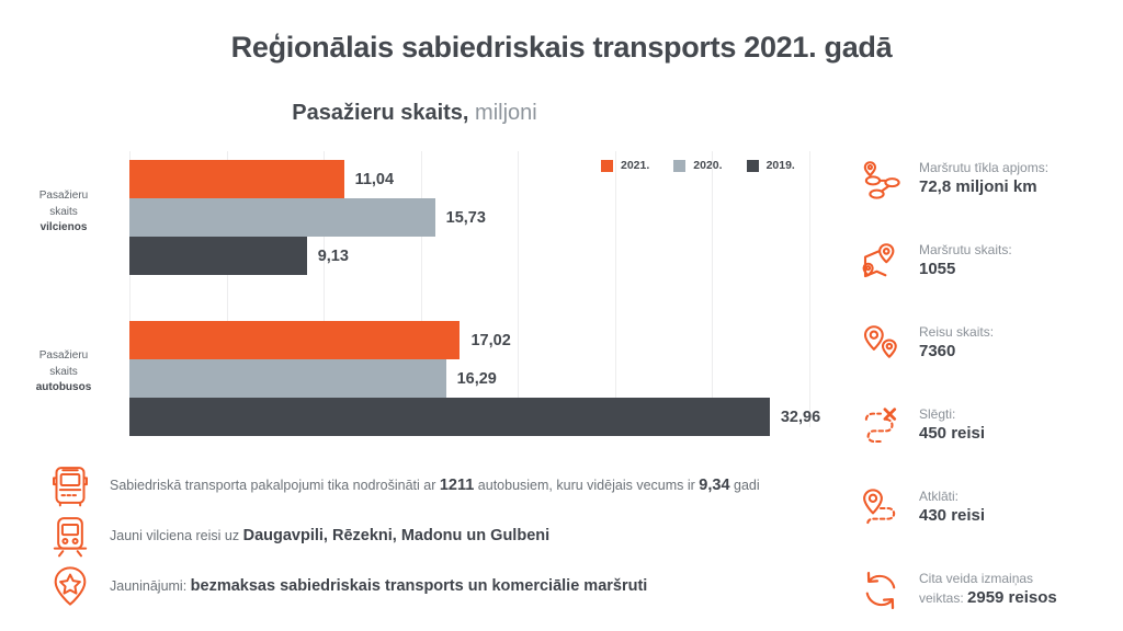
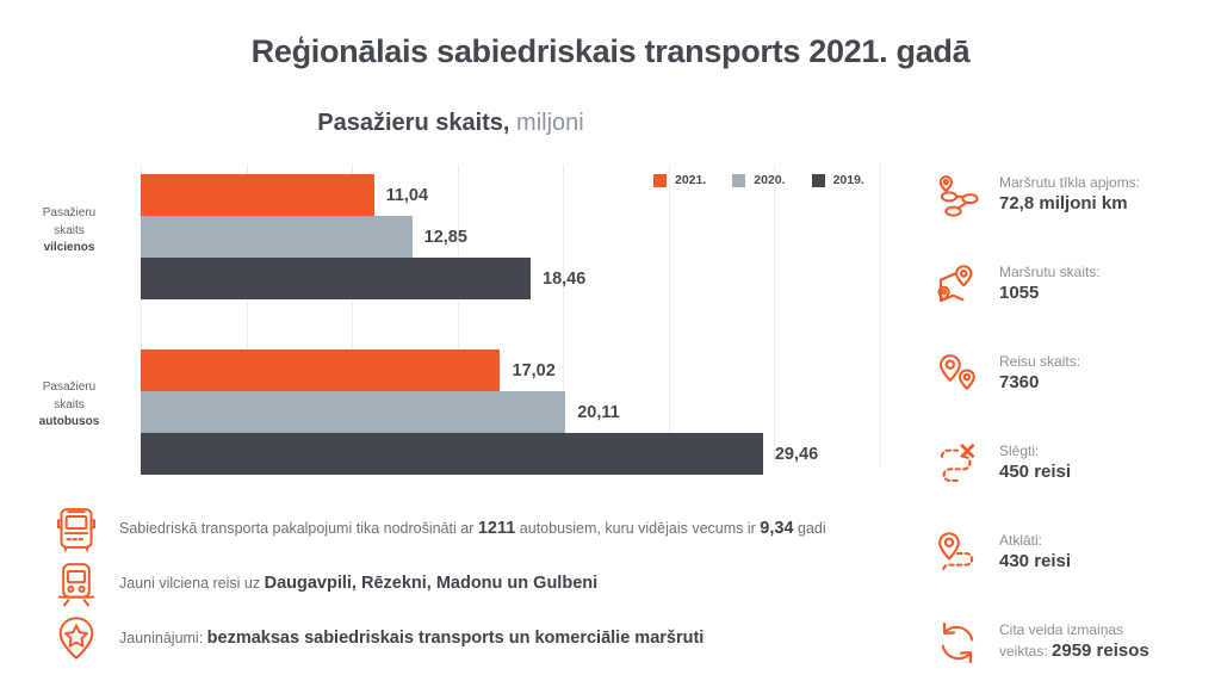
2020./Pasažieru skaits vilcienos: 15,73 -> 12,85
2019./Pasažieru skaits vilcienos: 9,13 -> 18,46
2020./Pasažieru skaits autobusos: 16,29 -> 20,11
2019./Pasažieru skaits autobusos: 32,96 -> 29,46
